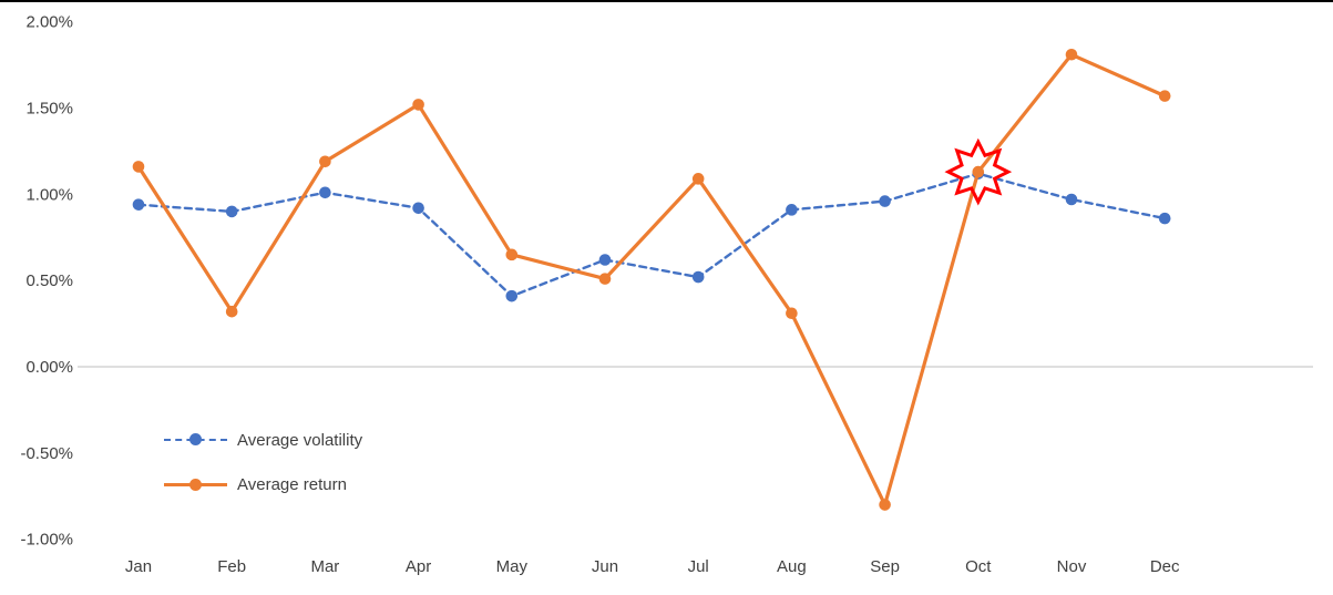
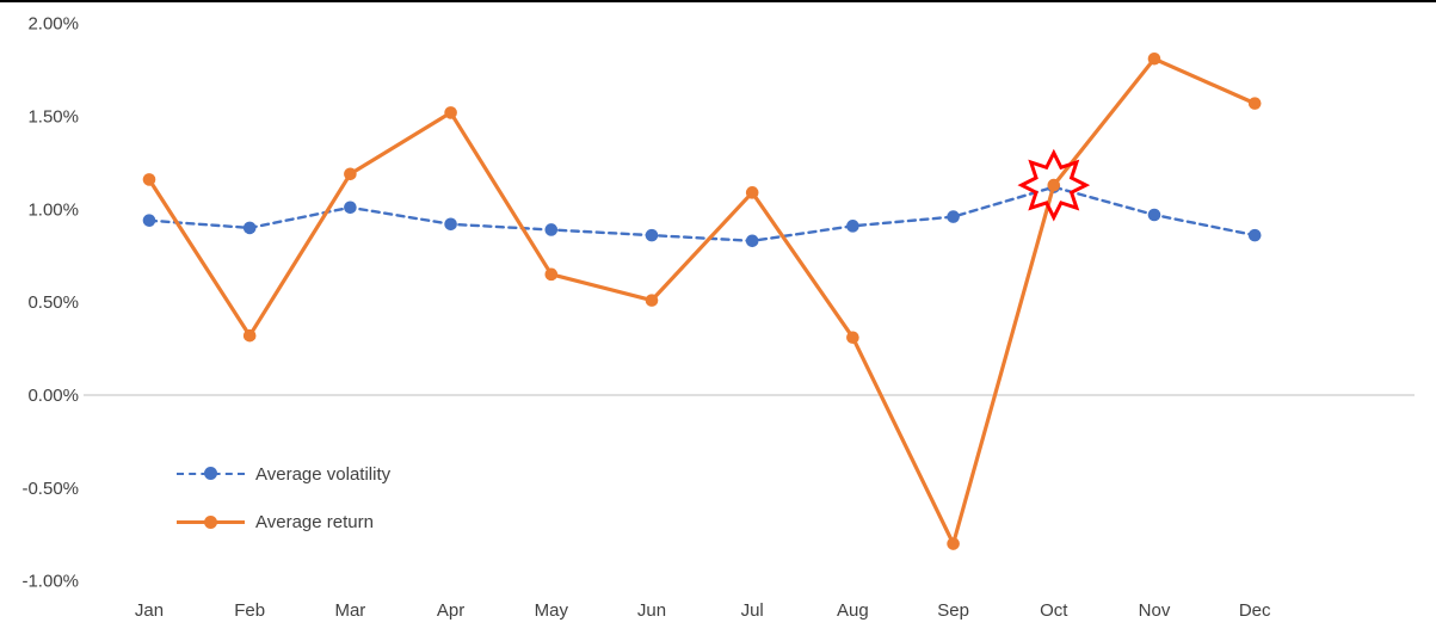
Average volatility/May: 0.41% -> 0.89%
Average volatility/Jun: 0.62% -> 0.86%
Average volatility/Jul: 0.52% -> 0.83%
